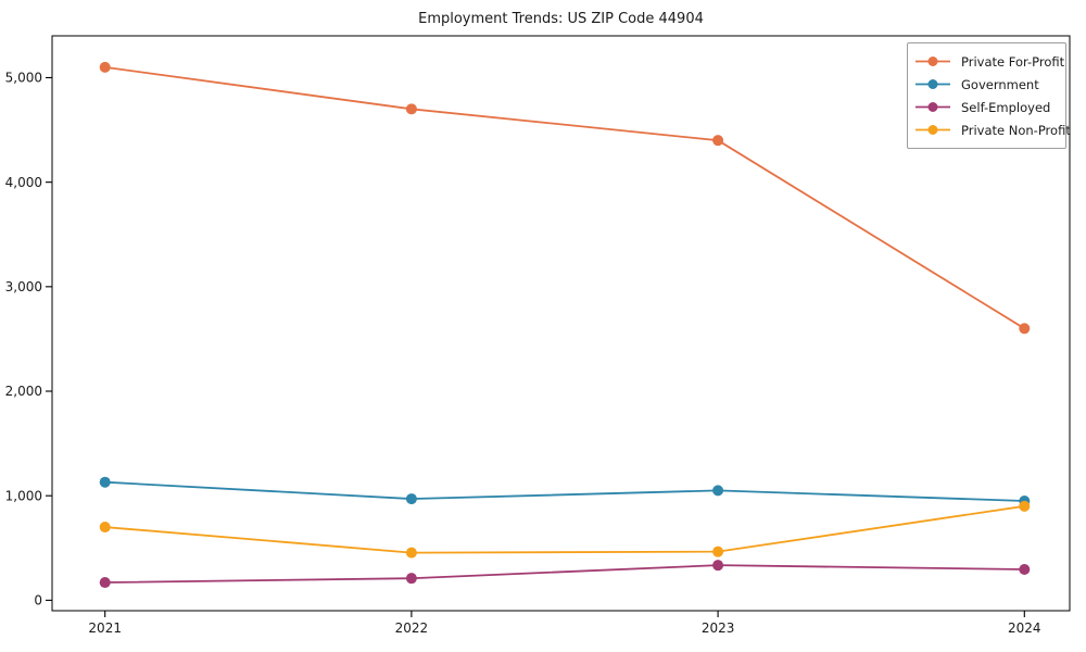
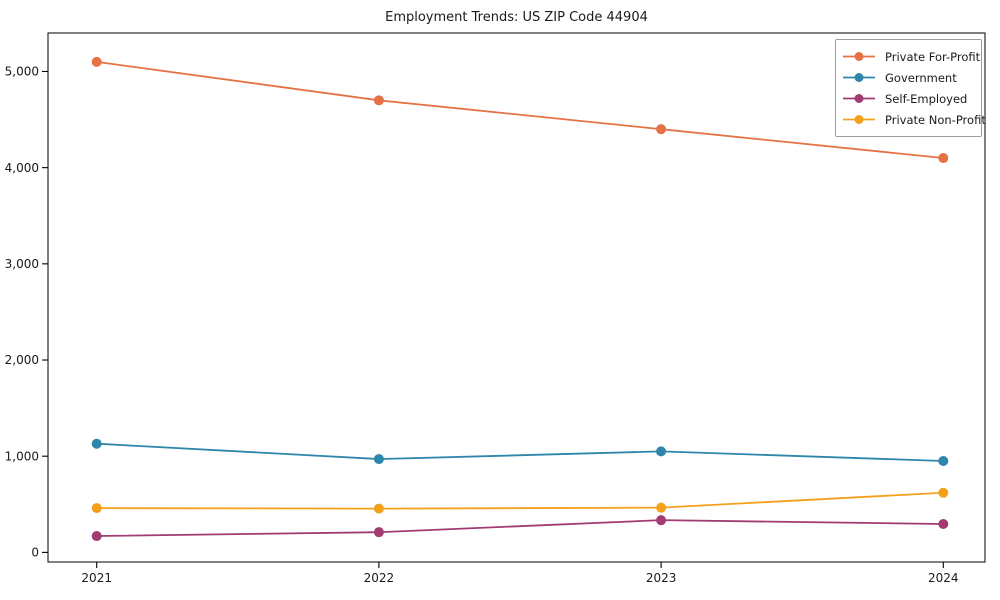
Private Non-Profit/2021: 700 -> 500
Private For-Profit/2024: 2600 -> 4100
Private Non-Profit/2024: 900 -> 600
